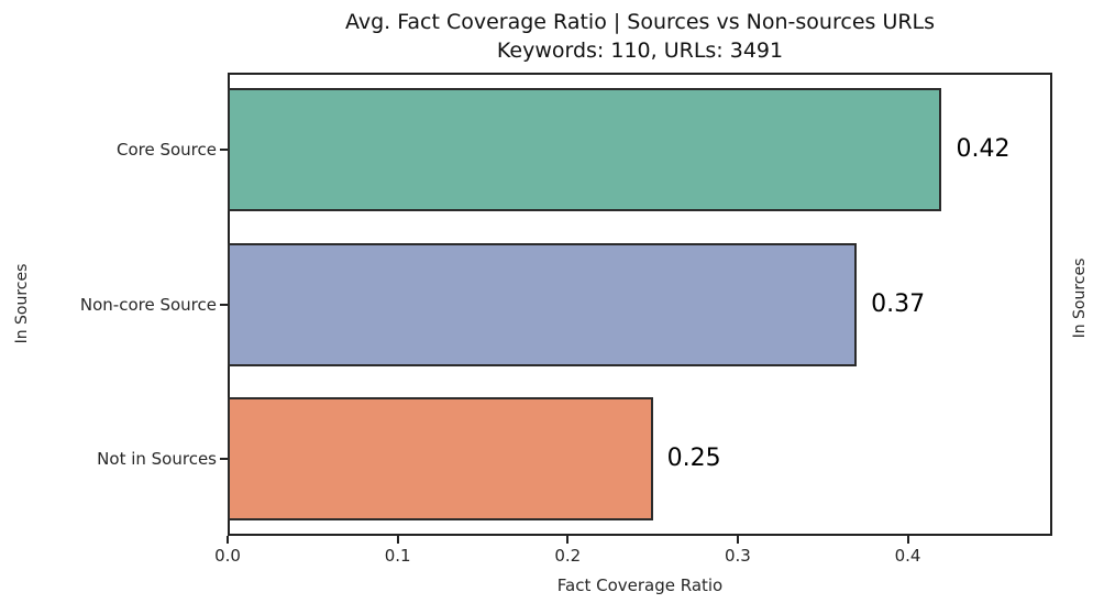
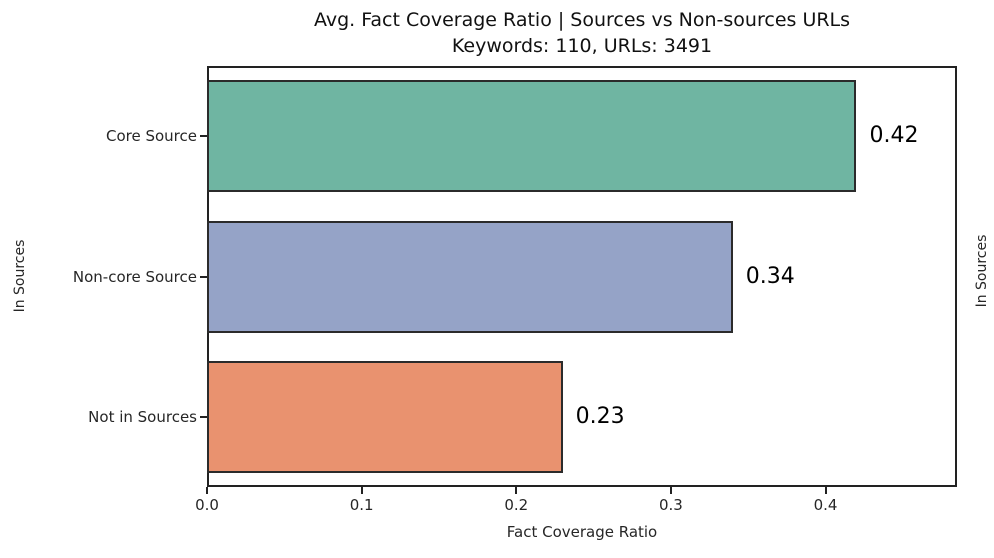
Non-core Source: 0.37 -> 0.34
Not in Sources: 0.25 -> 0.23
